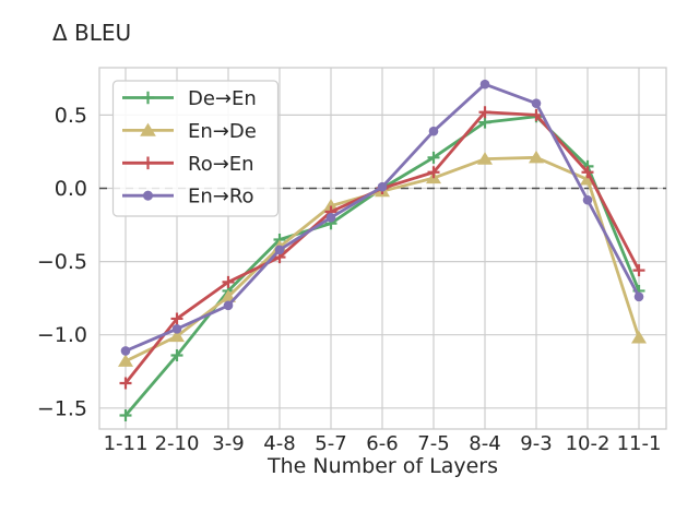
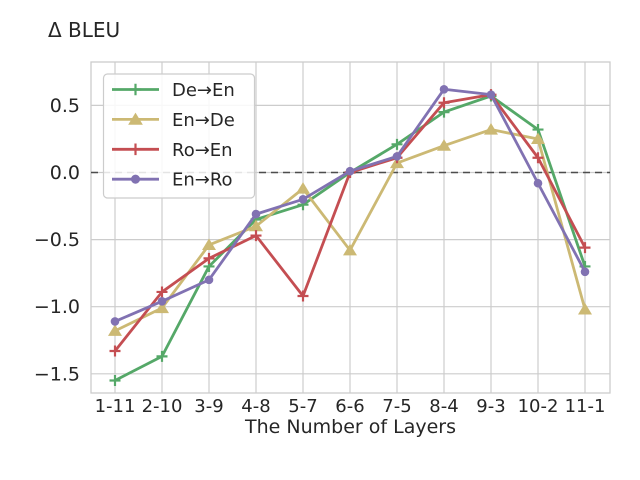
De→En/2-10: -1.14 -> -1.37
En→De/3-9: -0.74 -> -0.54
En→Ro/4-8: -0.42 -> -0.31
Ro→En/5-7: -0.16 -> -0.92
En→De/6-6: -0.02 -> -0.58
En→Ro/7-5: 0.39 -> 0.12
En→Ro/8-4: 0.71 -> 0.62
De→En/9-3: 0.49 -> 0.57
En→De/9-3: 0.21 -> 0.32
Ro→En/9-3: 0.50 -> 0.58
De→En/10-2: 0.15 -> 0.32
En→De/10-2: 0.06 -> 0.25
